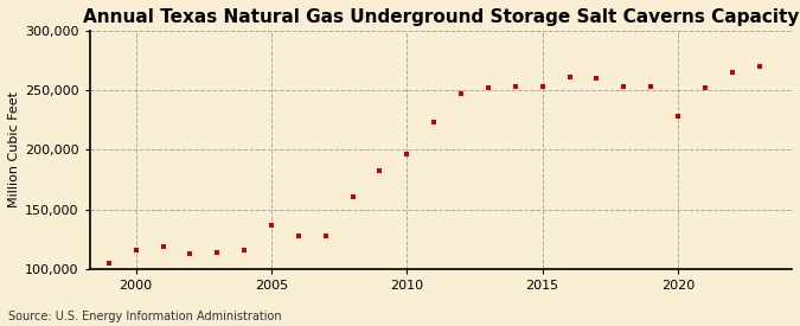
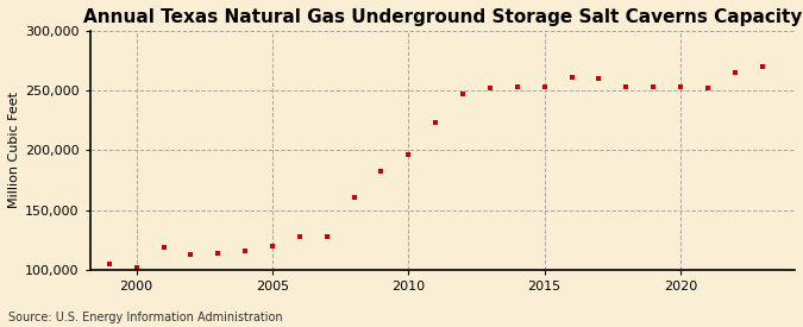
2000: 116,000 -> 102,000
2005: 137,000 -> 120,000
2020: 228,000 -> 253,000
